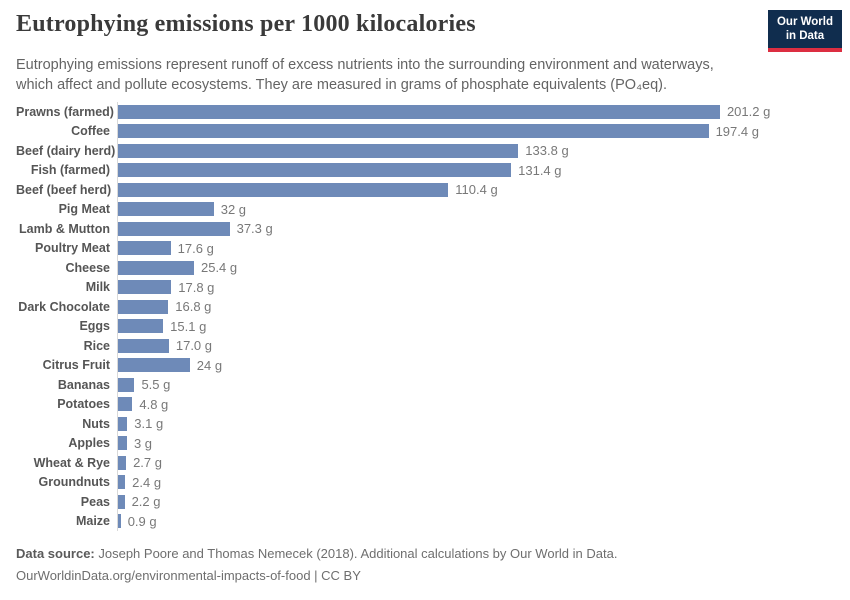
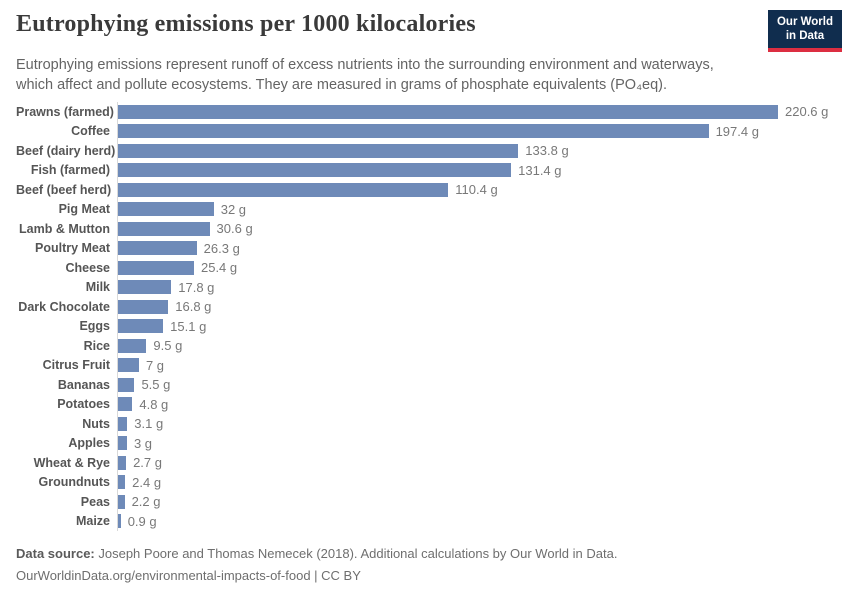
Prawns (farmed): 201.2 -> 220.6
Lamb & Mutton: 37.3 -> 30.6
Poultry Meat: 17.6 -> 26.3
Rice: 17.0 -> 9.5
Citrus Fruit: 24 -> 7
